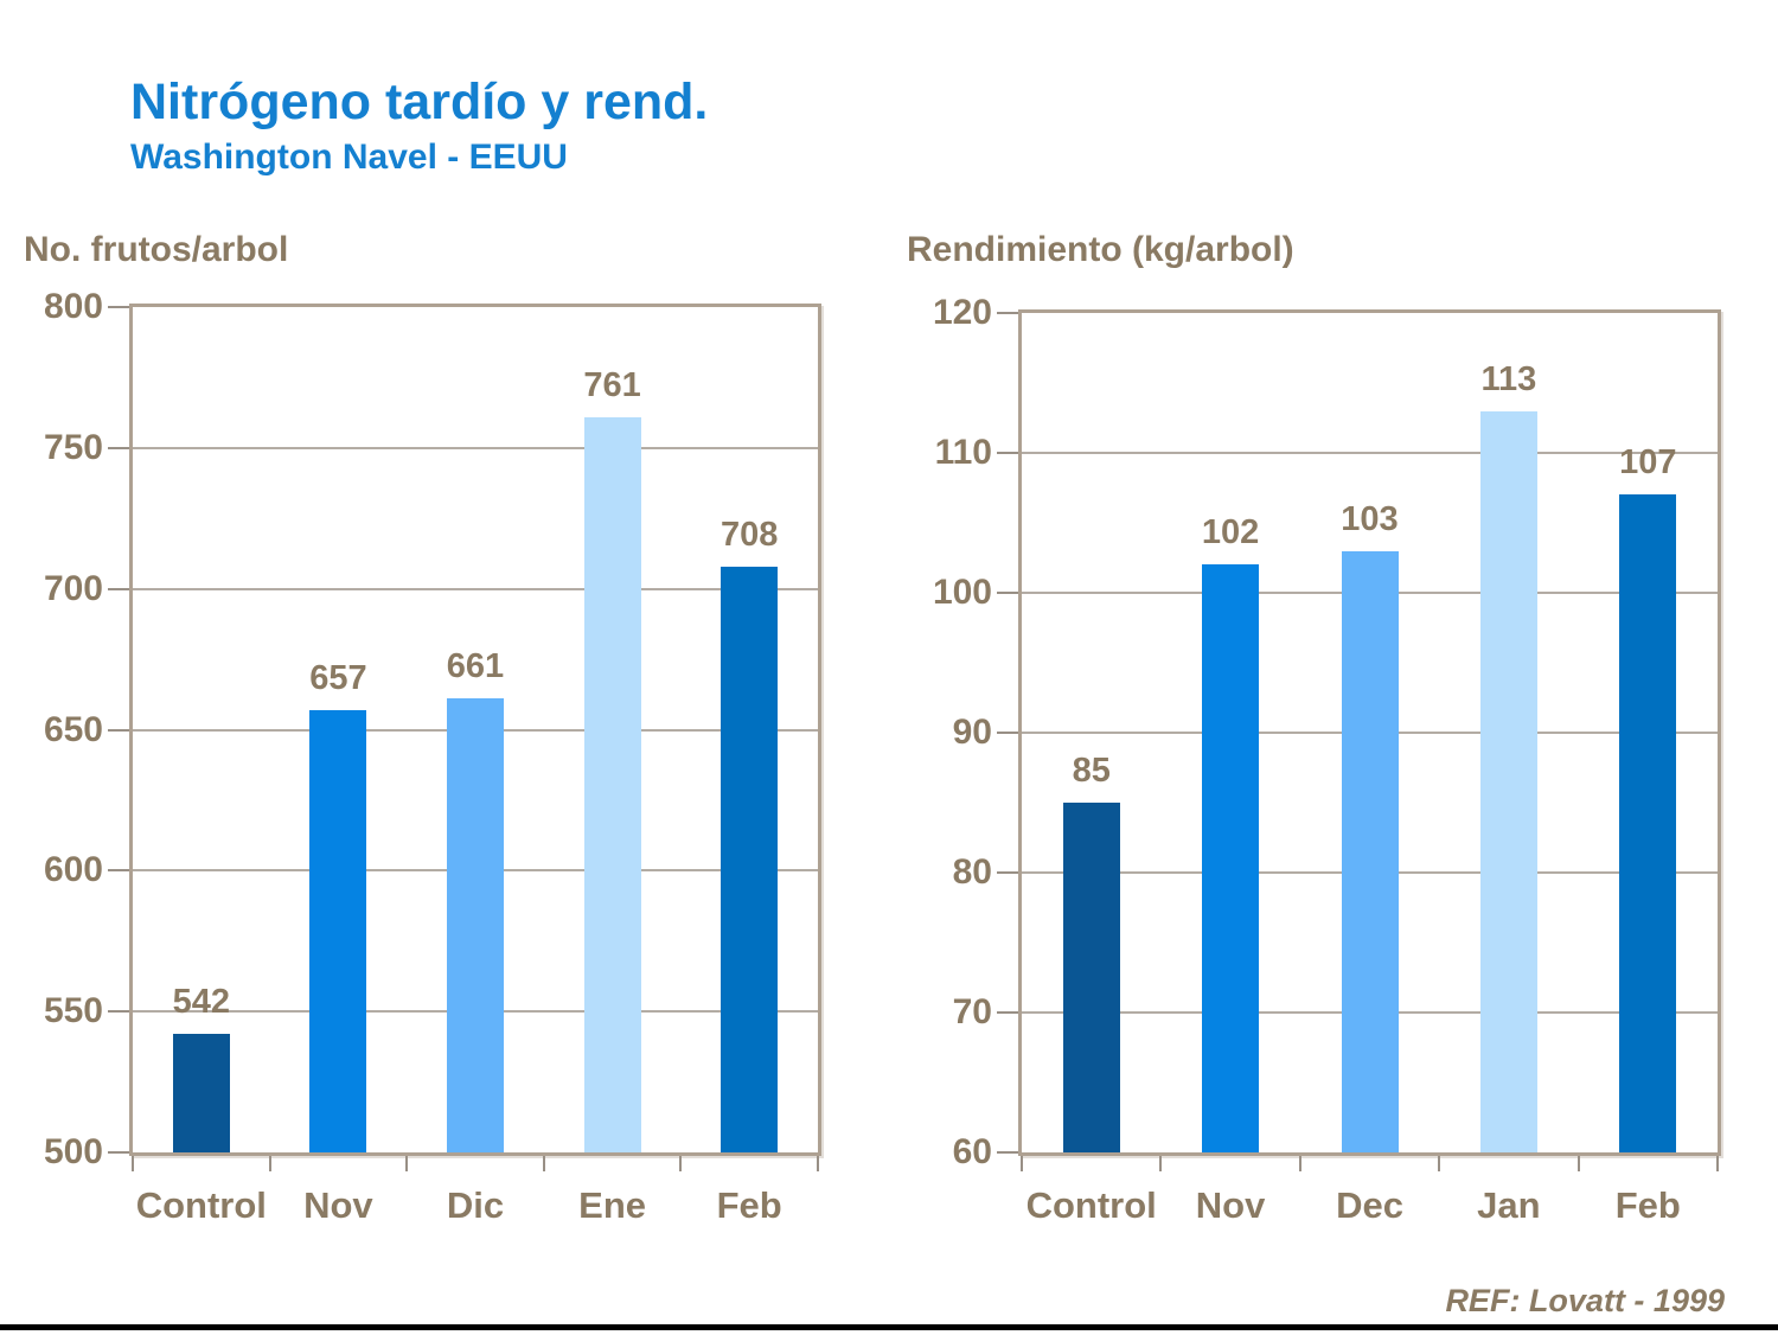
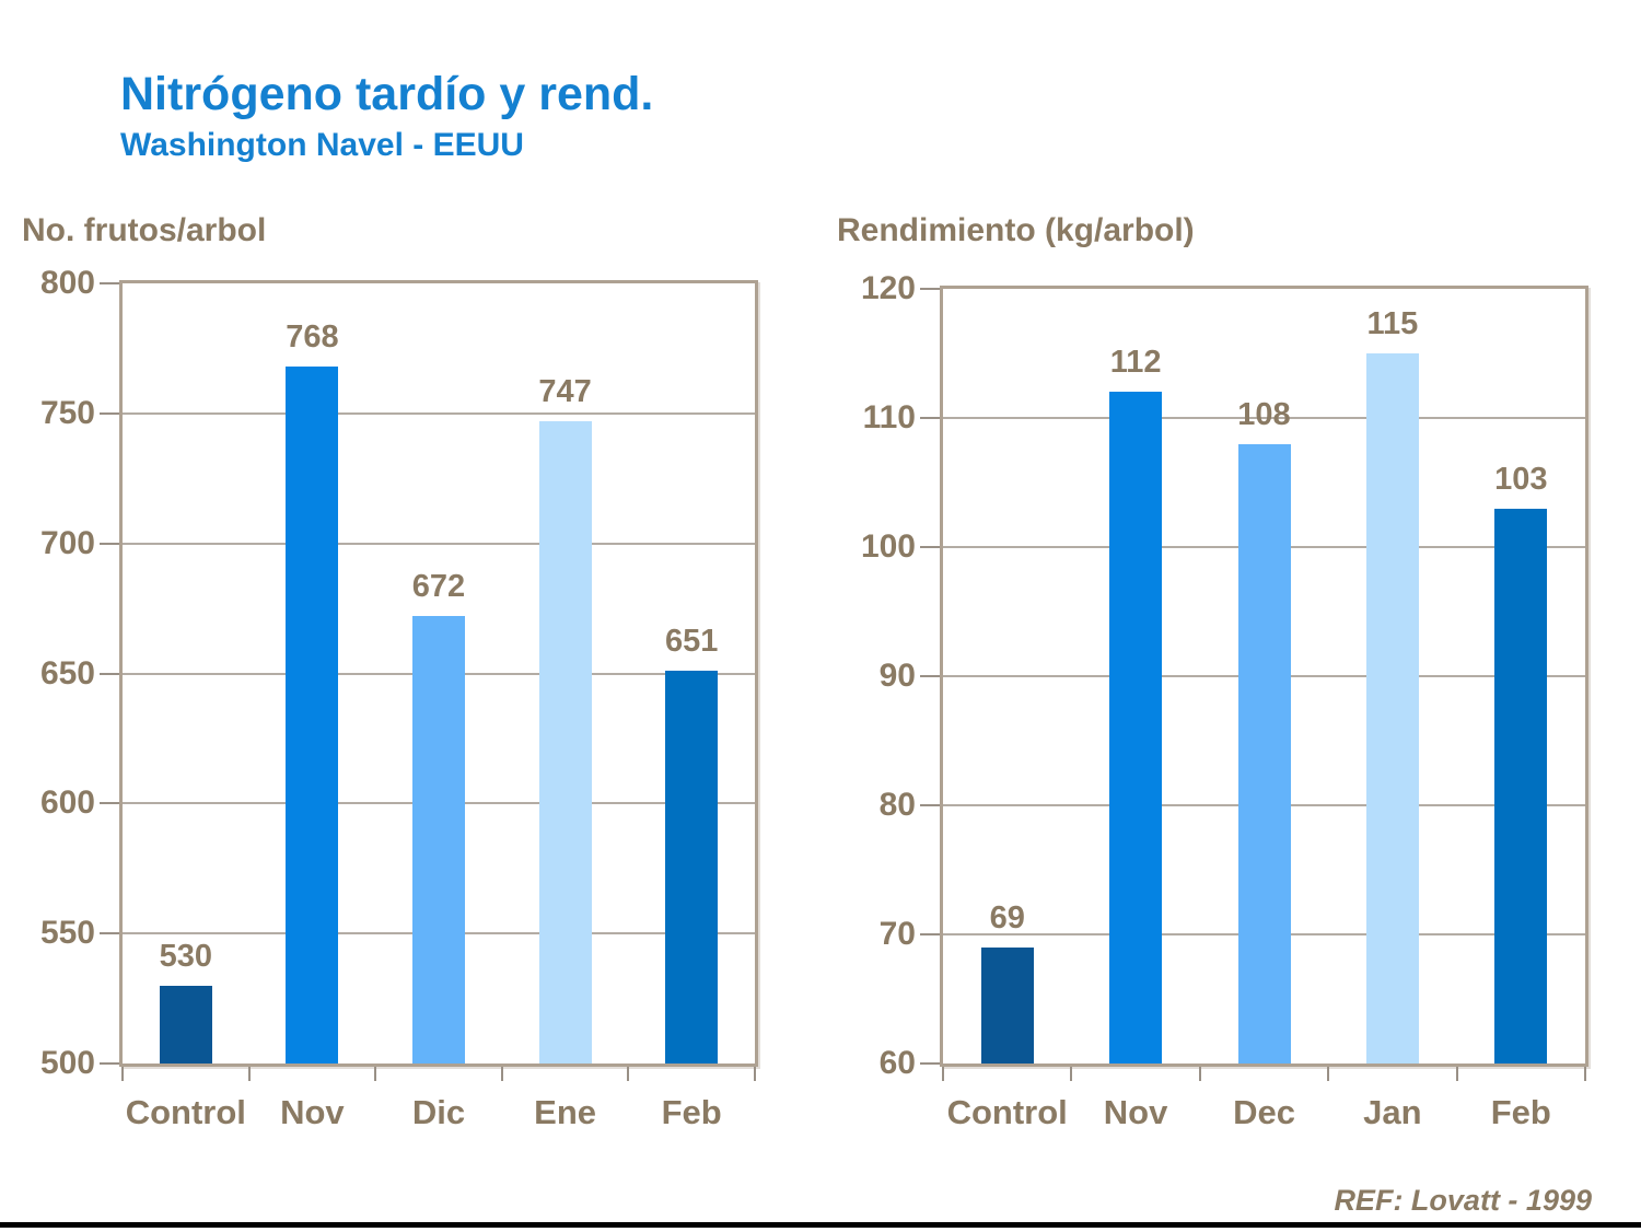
No. frutos/arbol/Control: 542 -> 530
No. frutos/arbol/Nov: 657 -> 768
No. frutos/arbol/Dic: 661 -> 672
No. frutos/arbol/Ene: 761 -> 747
No. frutos/arbol/Feb: 708 -> 651
Rendimiento (kg/arbol)/Control: 85 -> 69
Rendimiento (kg/arbol)/Nov: 102 -> 112
Rendimiento (kg/arbol)/Dec: 103 -> 108
Rendimiento (kg/arbol)/Jan: 113 -> 115
Rendimiento (kg/arbol)/Feb: 107 -> 103
